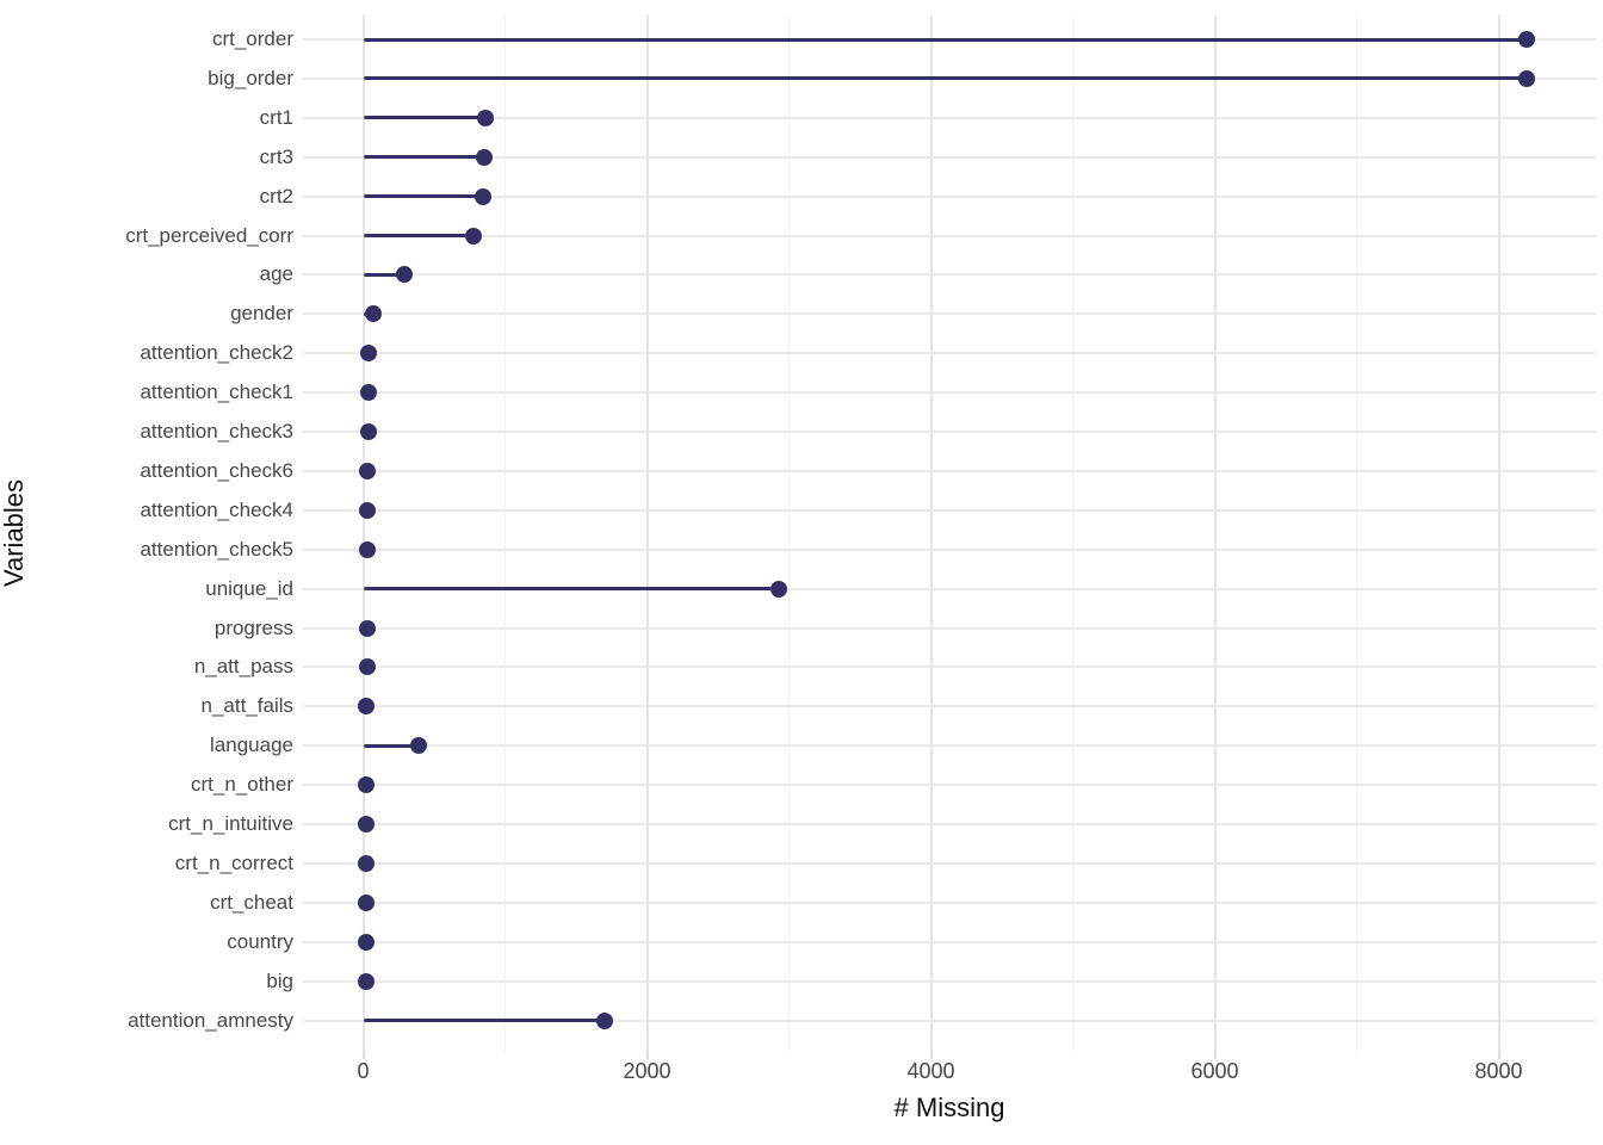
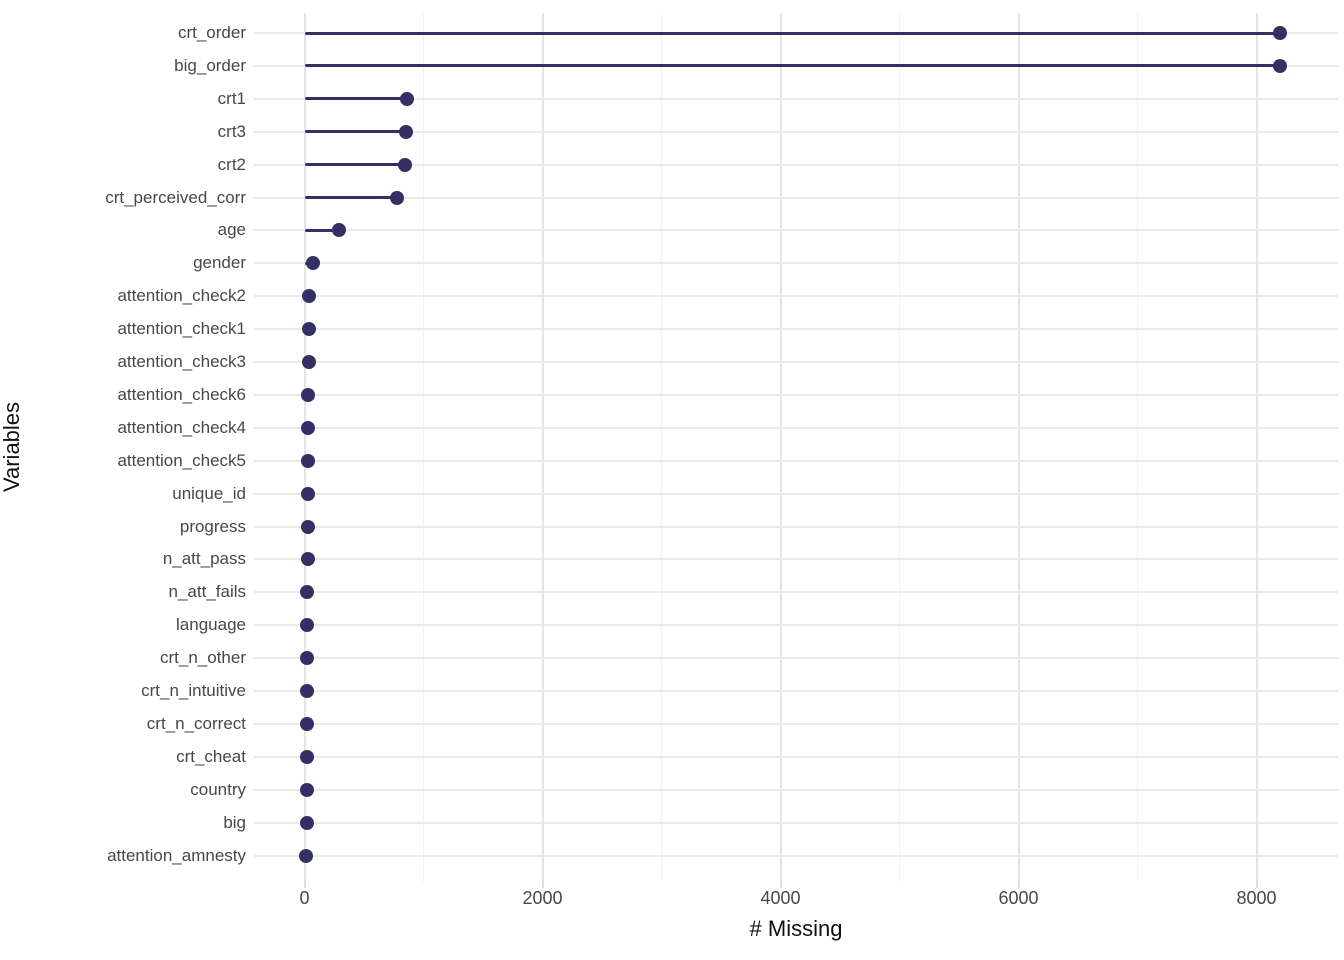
unique_id: 2930 -> 30
language: 390 -> 20
attention_amnesty: 1700 -> 20
